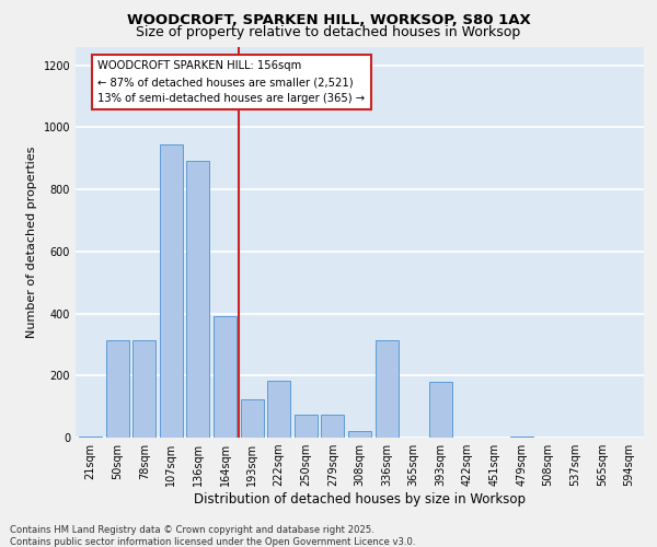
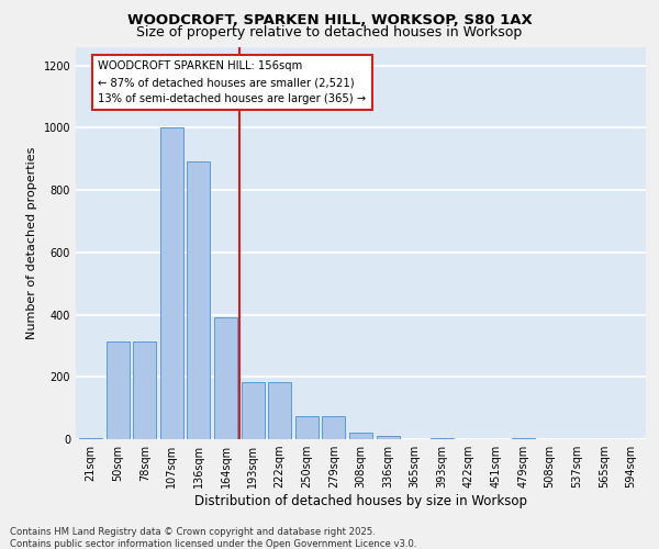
107sqm: 945 -> 1000
193sqm: 125 -> 185
336sqm: 315 -> 10
393sqm: 180 -> 5
